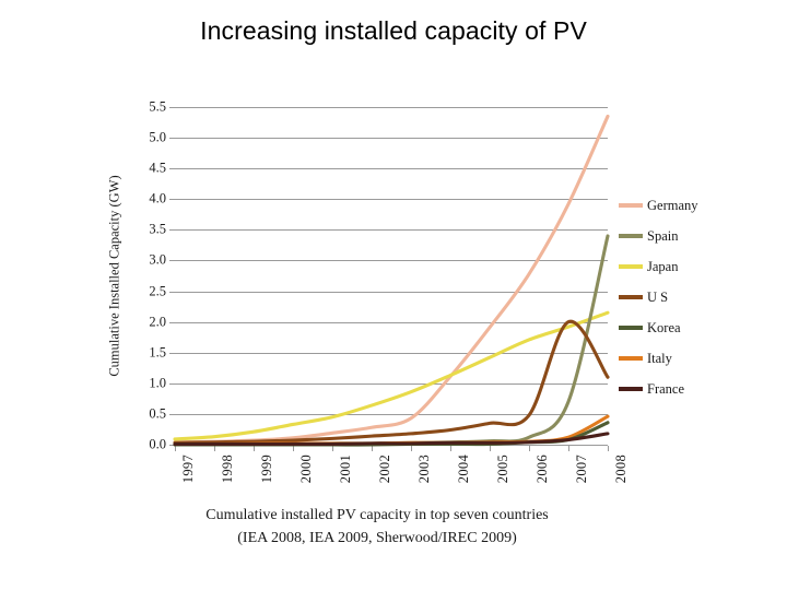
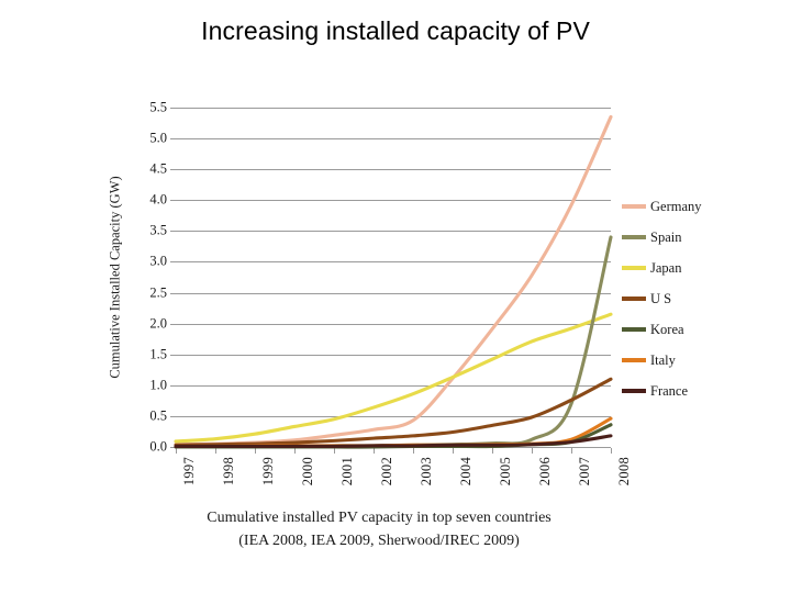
U S/2007: 2.0 -> 0.8
